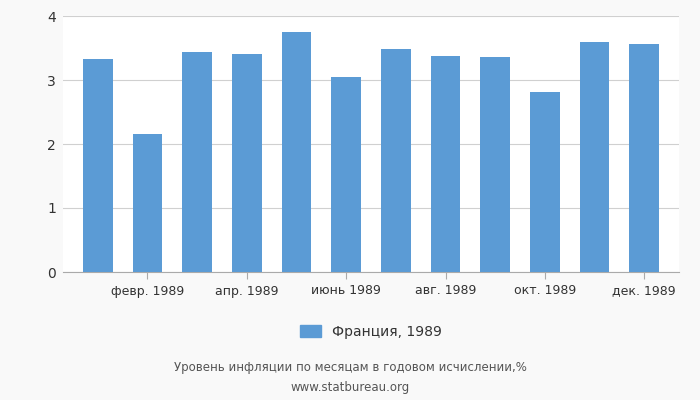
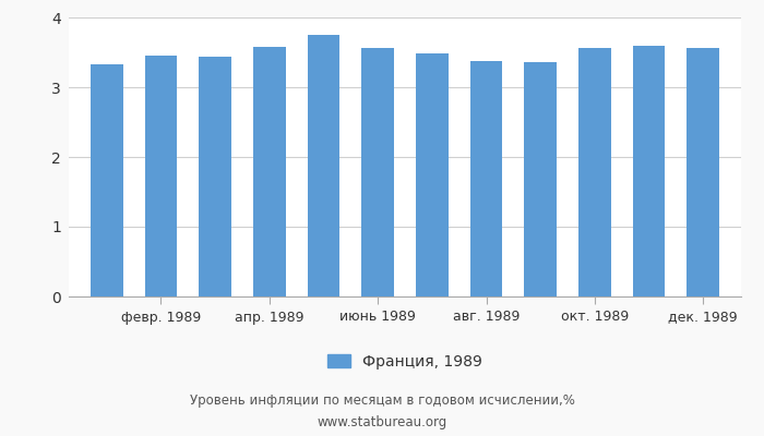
февр. 1989: 2.16 -> 3.45
апр. 1989: 3.40 -> 3.58
июнь 1989: 3.04 -> 3.57
окт. 1989: 2.82 -> 3.57
